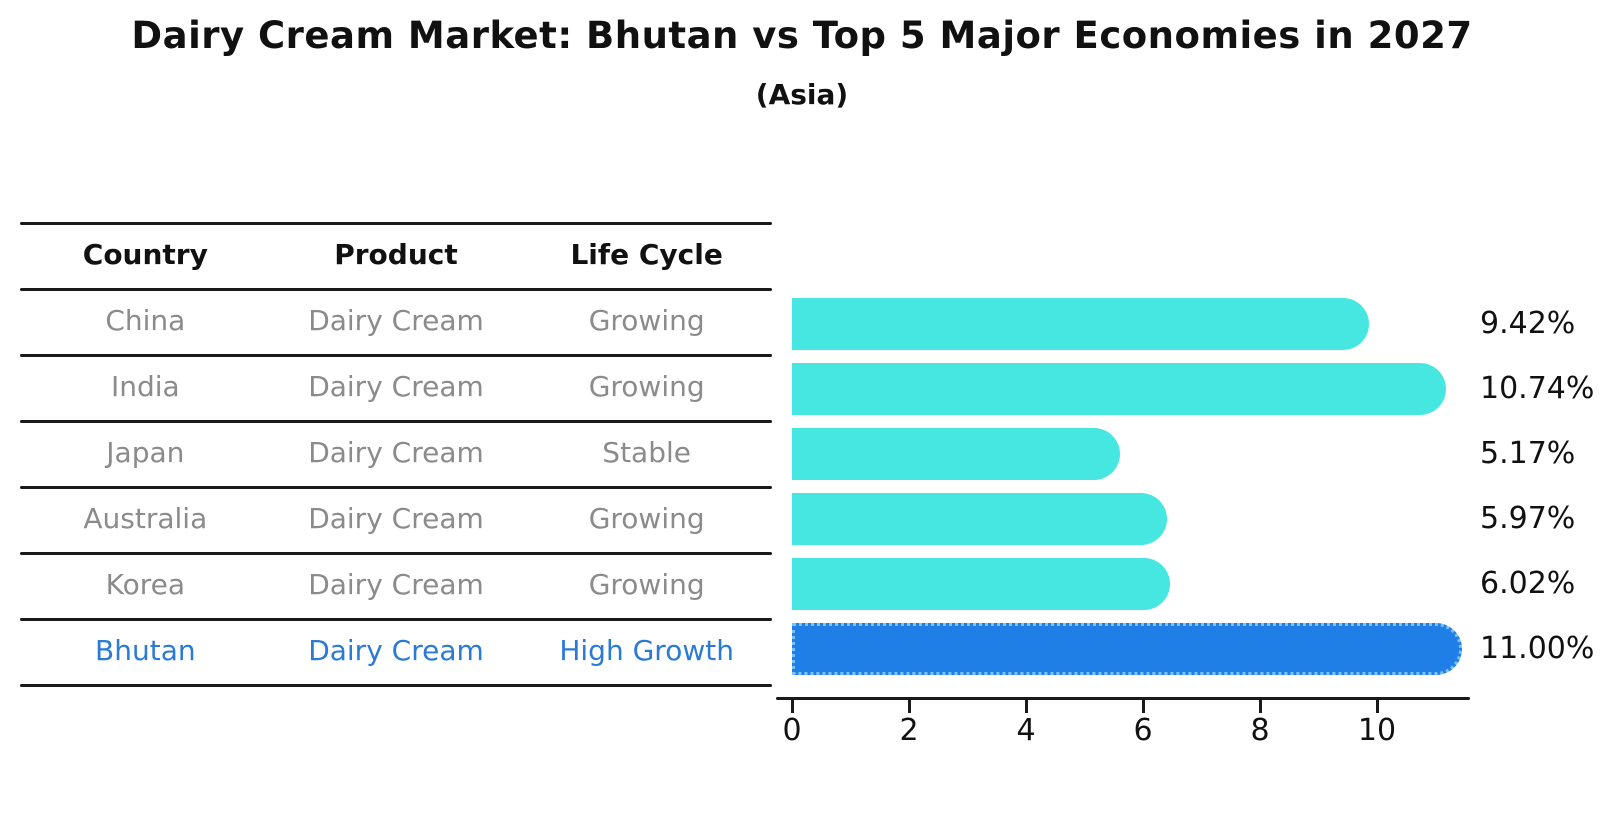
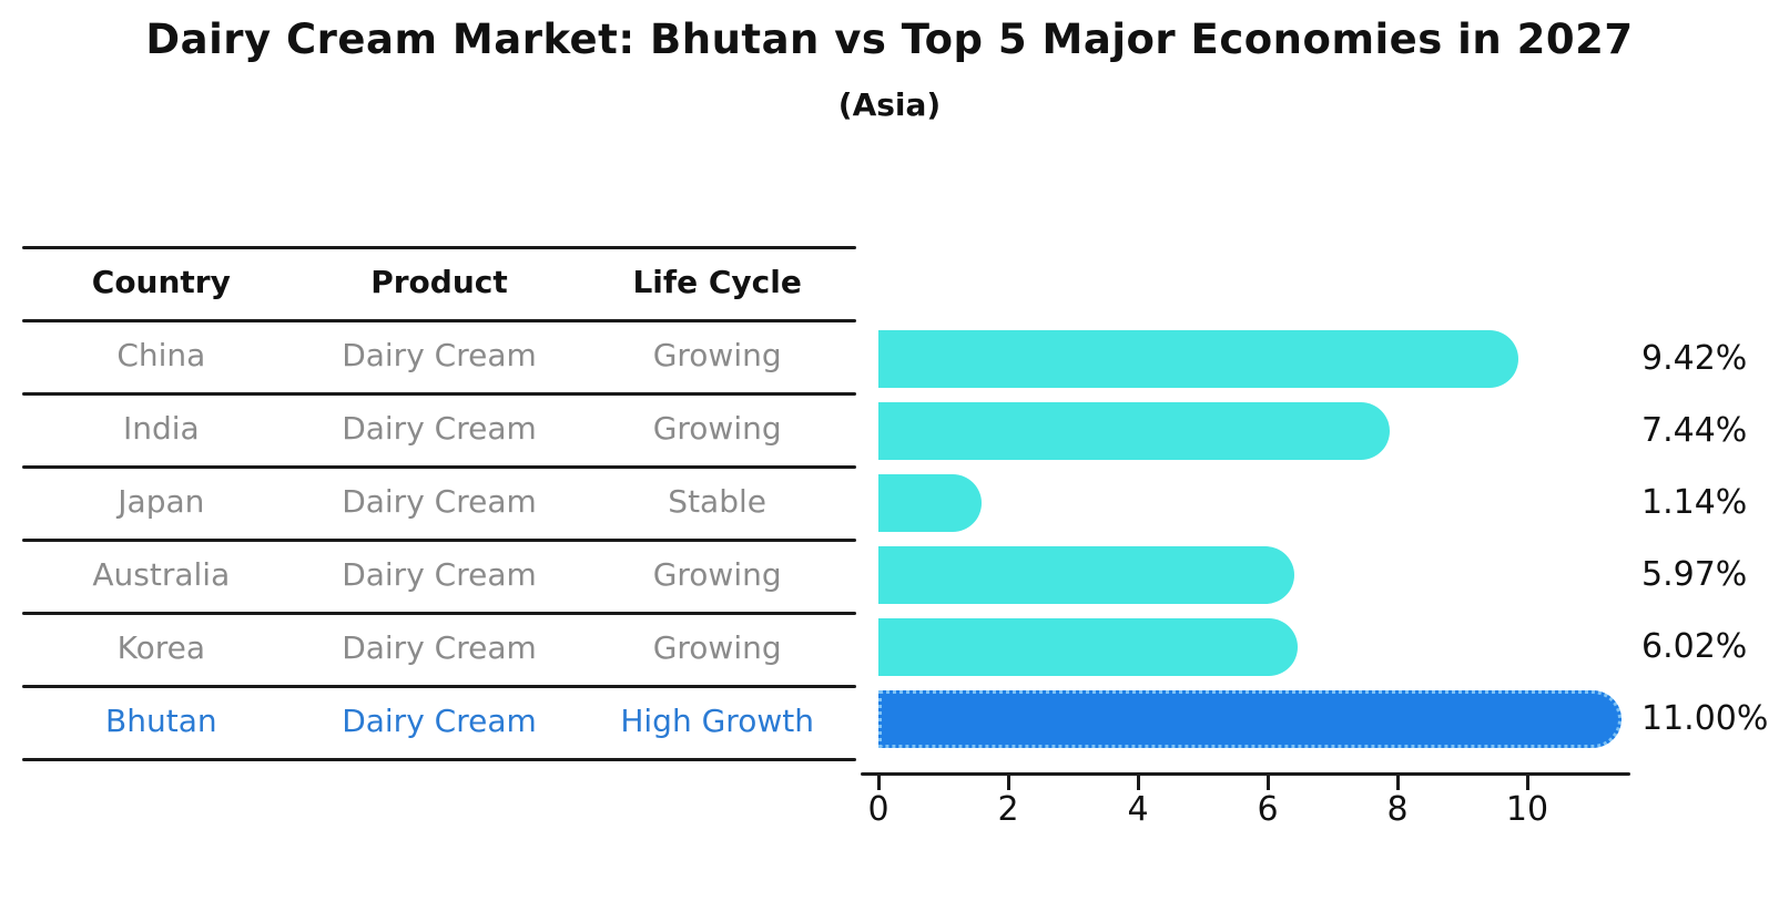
India: 10.74% -> 7.44%
Japan: 5.17% -> 1.14%
